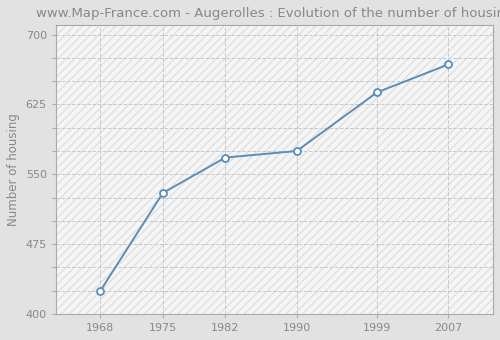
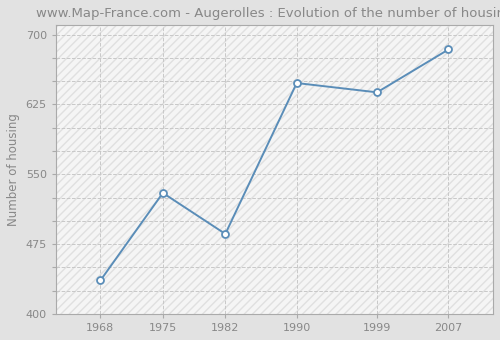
1968: 425 -> 436
1982: 568 -> 486
1990: 575 -> 648
2007: 668 -> 684
